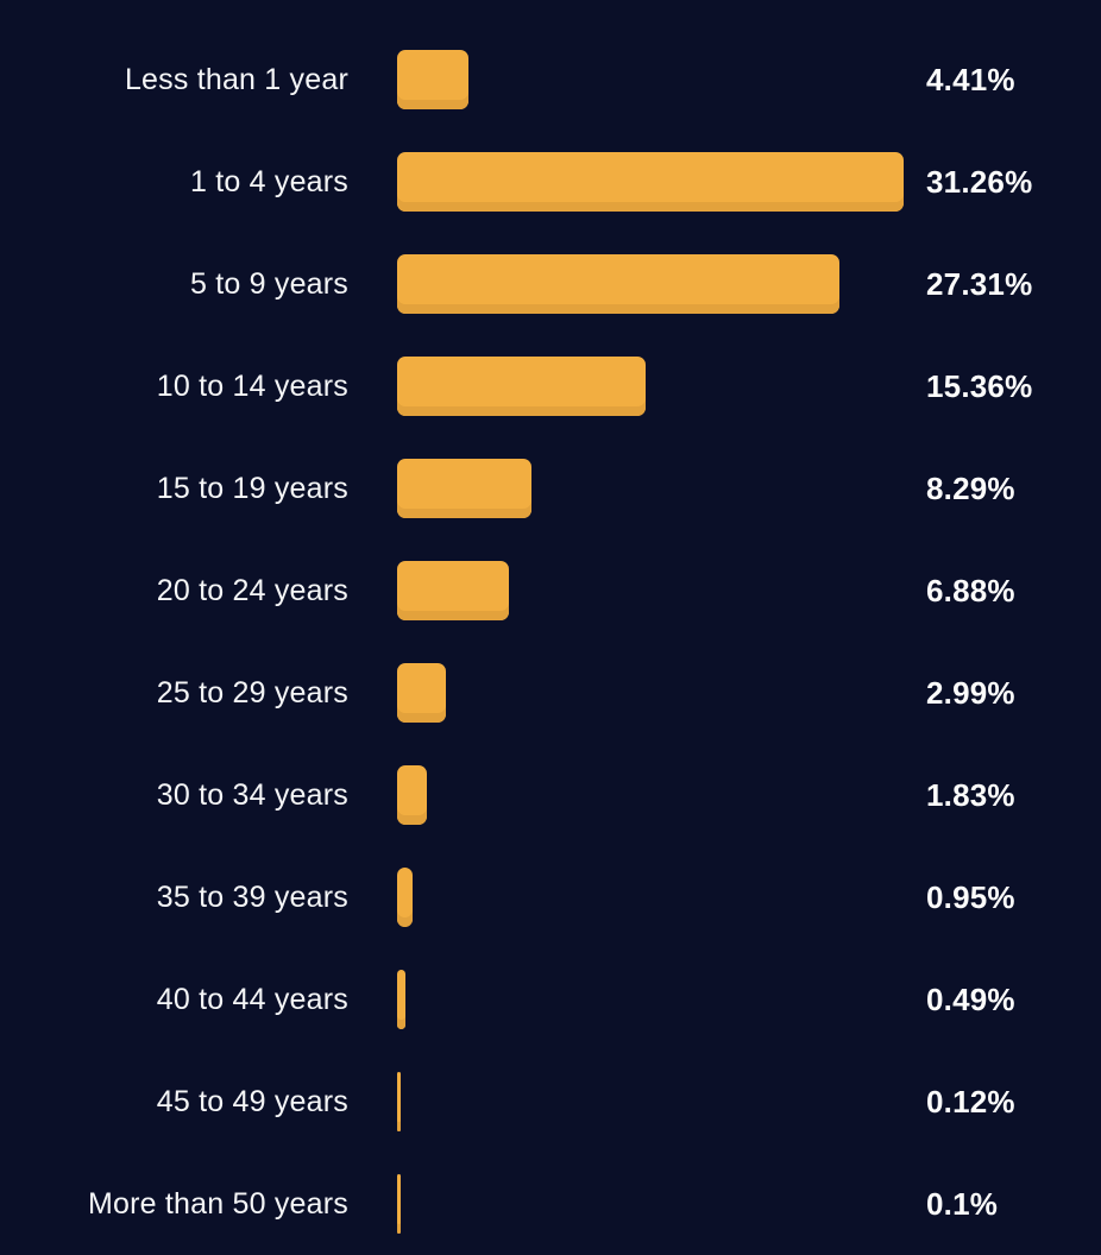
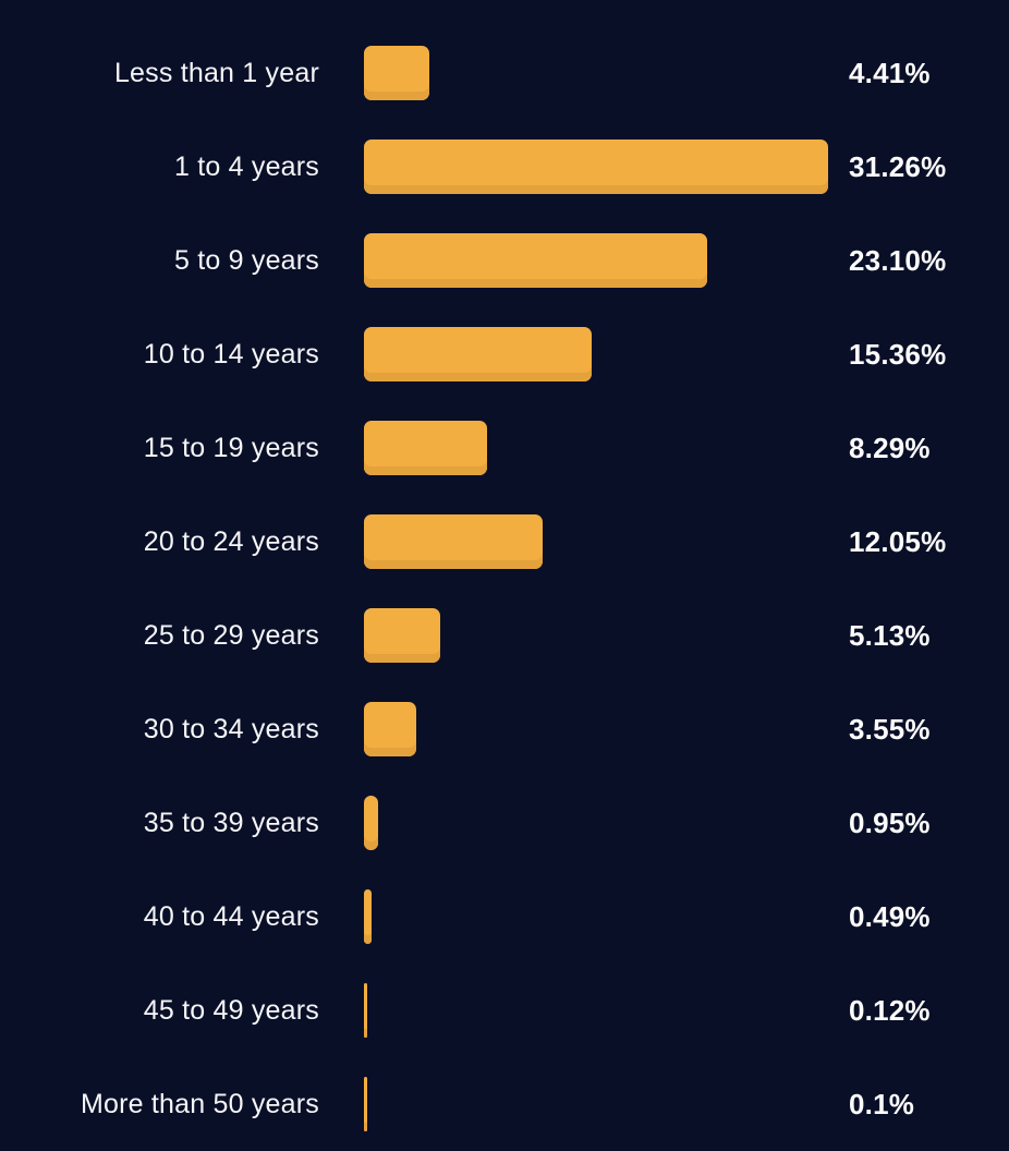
5 to 9 years: 27.31% -> 23.10%
20 to 24 years: 6.88% -> 12.05%
25 to 29 years: 2.99% -> 5.13%
30 to 34 years: 1.83% -> 3.55%
